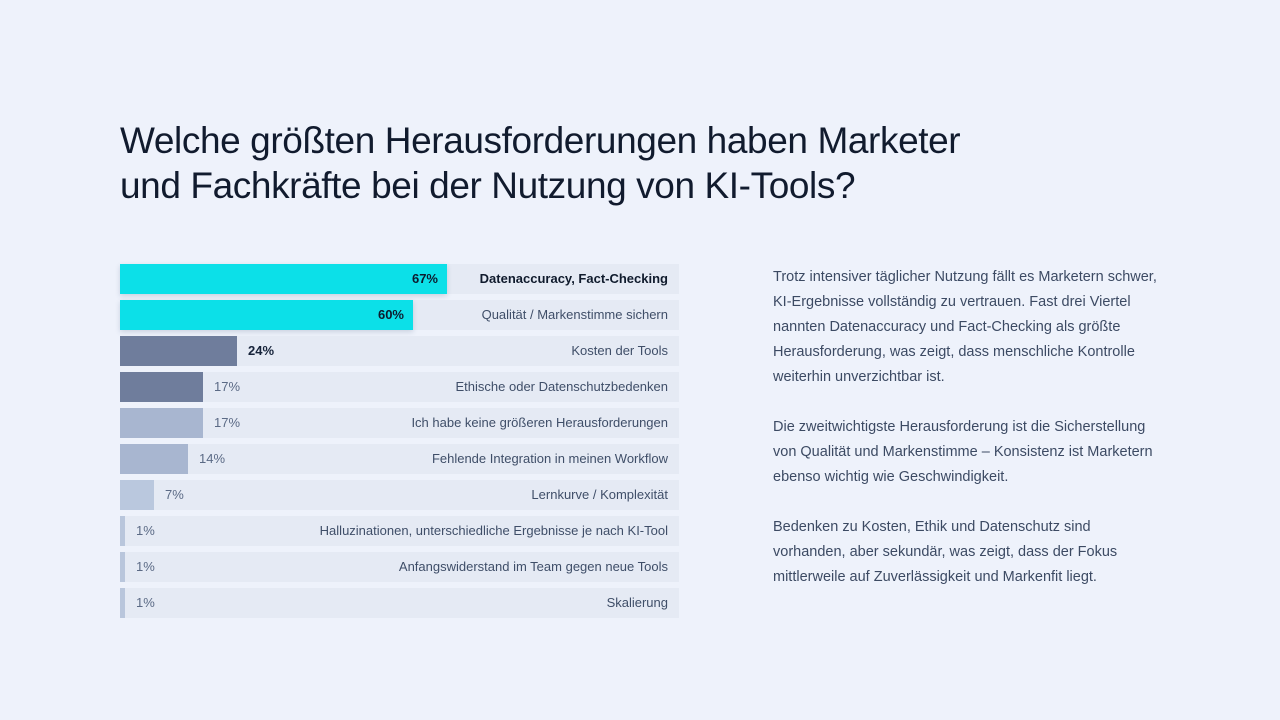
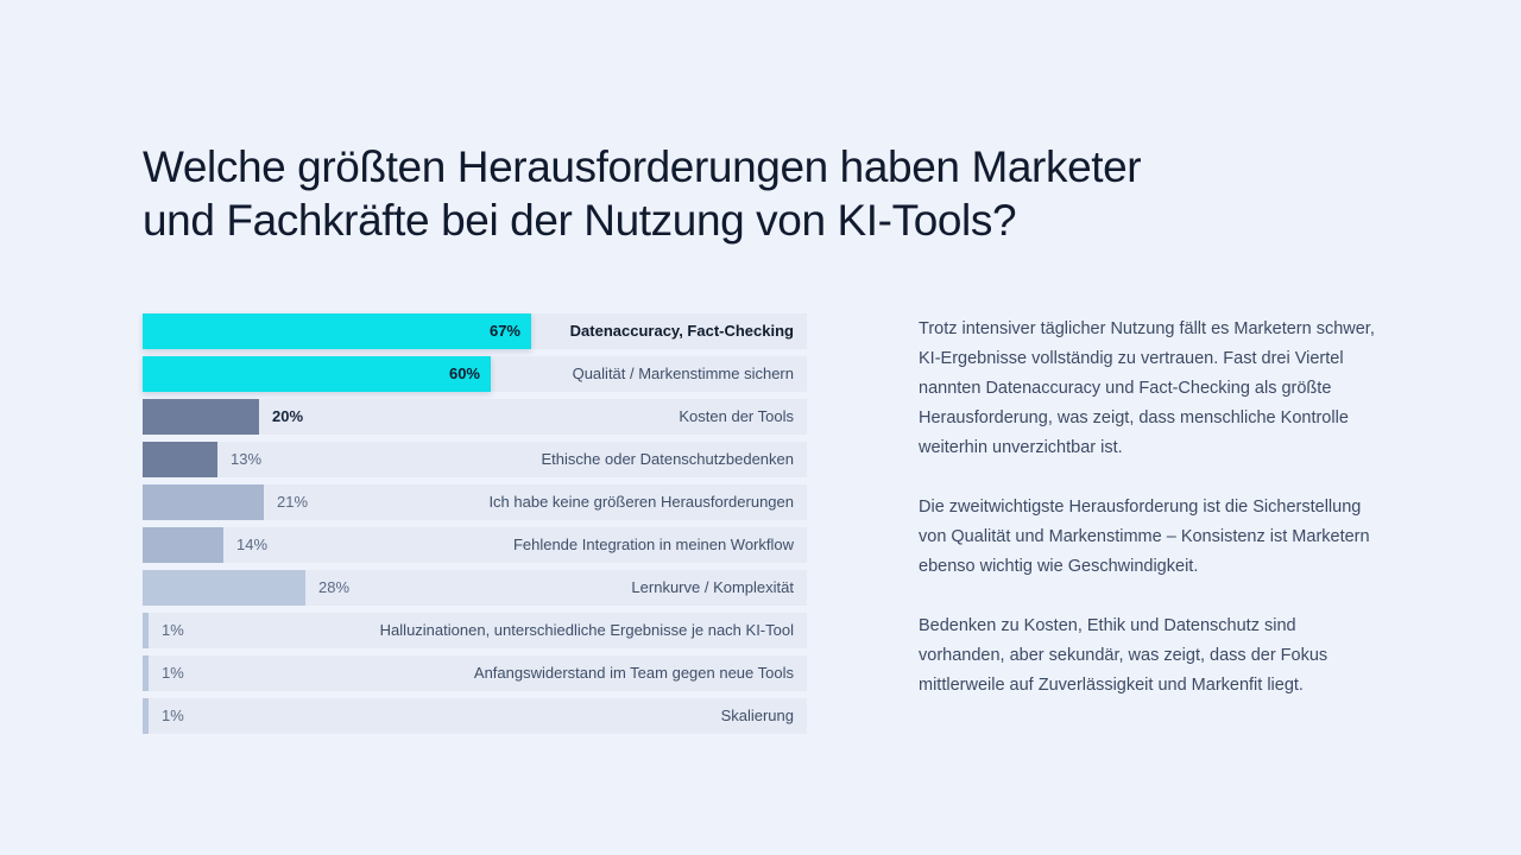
Kosten der Tools: 24% -> 20%
Ethische oder Datenschutzbedenken: 17% -> 13%
Ich habe keine größeren Herausforderungen: 17% -> 21%
Lernkurve / Komplexität: 7% -> 28%
